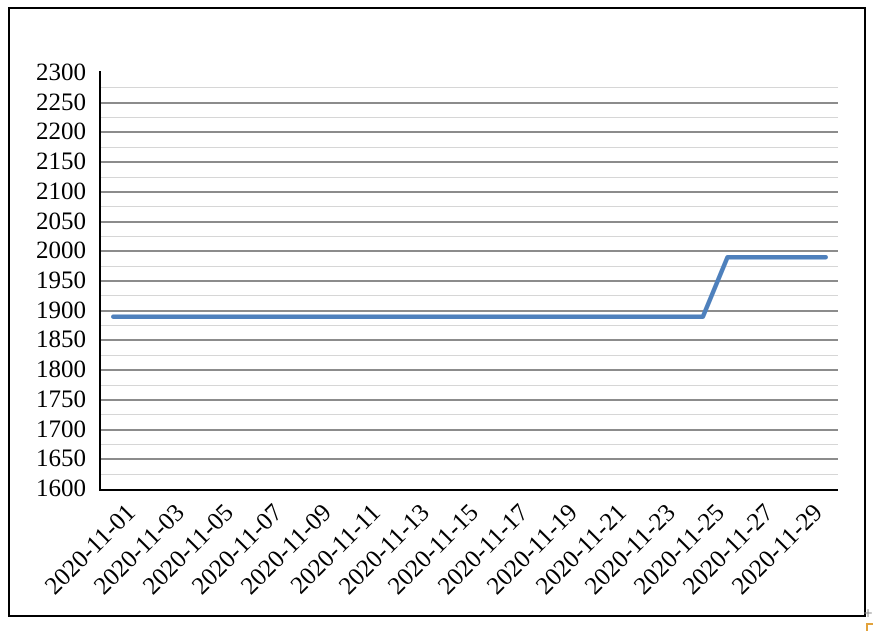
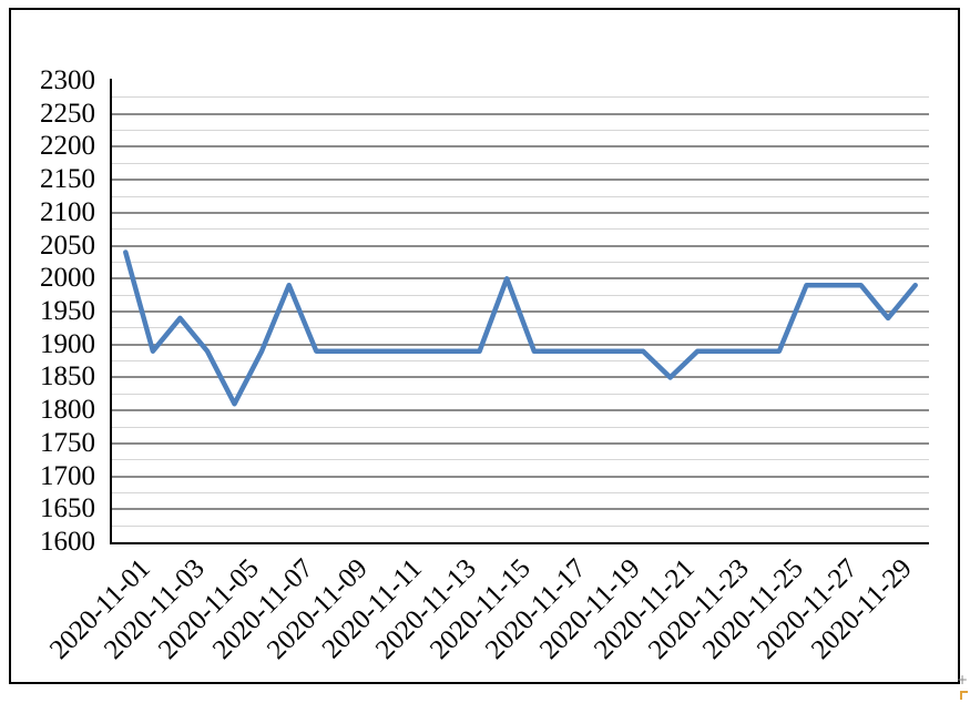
2020-11-01: 1890 -> 2040
2020-11-03: 1890 -> 1940
2020-11-05: 1890 -> 1810
2020-11-07: 1890 -> 1990
2020-11-15: 1890 -> 2000
2020-11-21: 1890 -> 1850
2020-11-29: 1990 -> 1940
